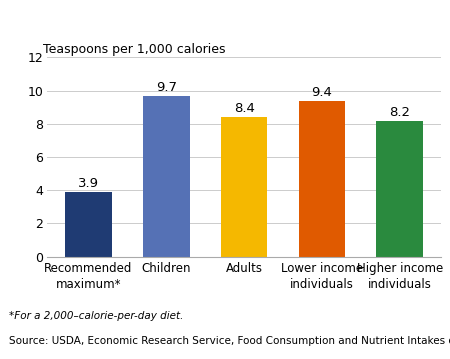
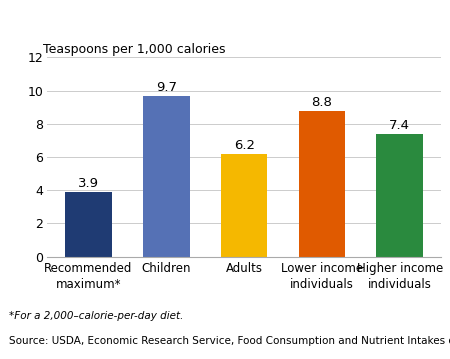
Adults: 8.4 -> 6.2
Lower income individuals: 9.4 -> 8.8
Higher income individuals: 8.2 -> 7.4
